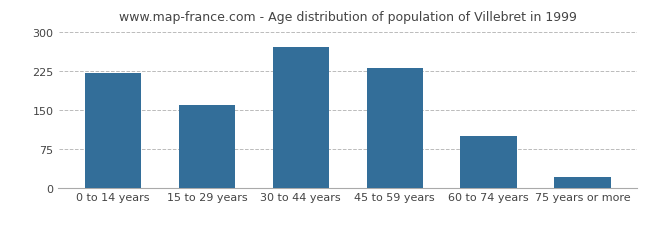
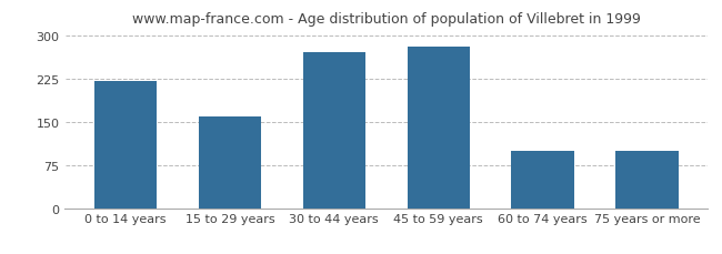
45 to 59 years: 230 -> 280
75 years or more: 20 -> 100
